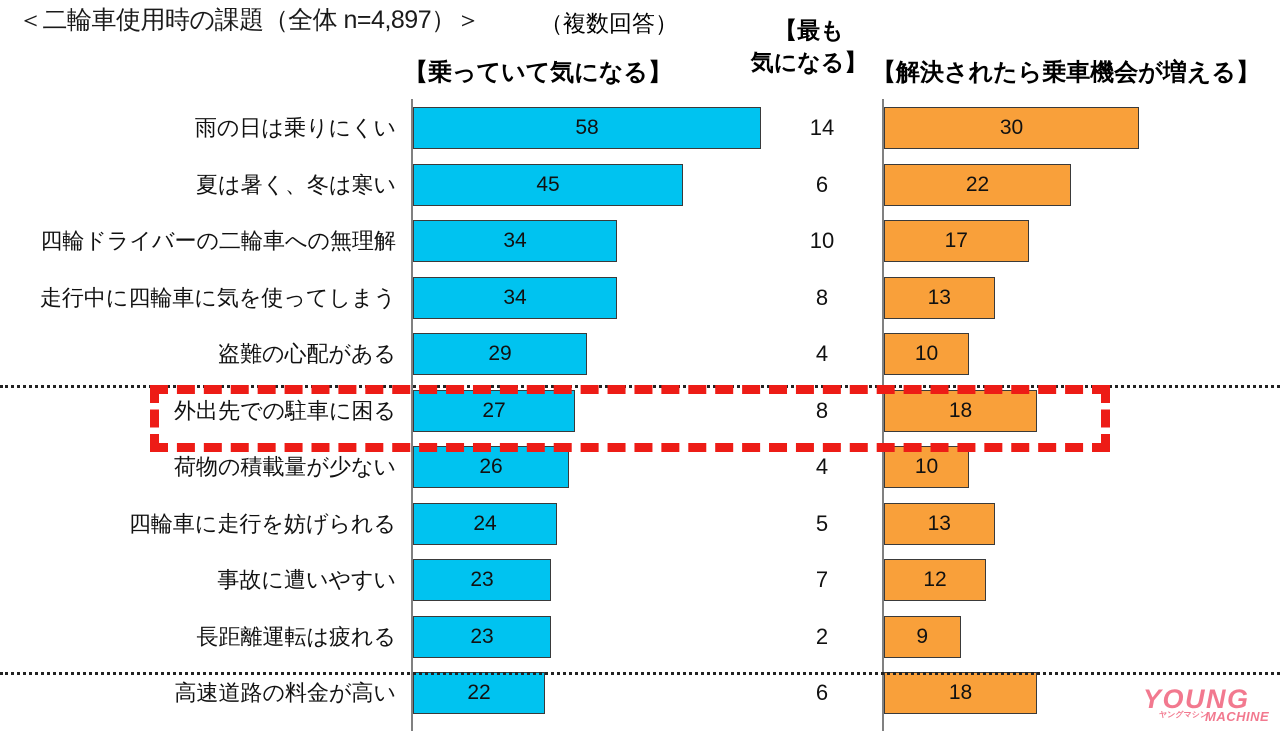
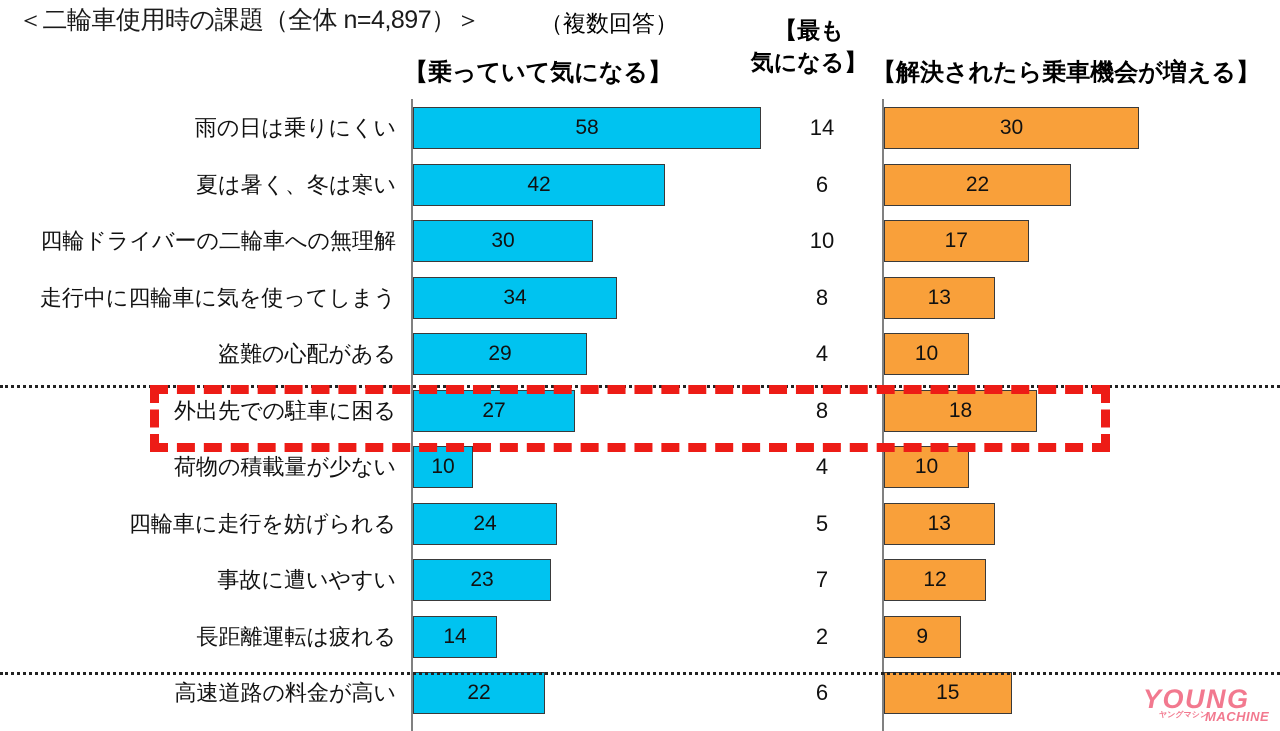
【乗っていて気になる】/夏は暑く、冬は寒い: 45 -> 42
【乗っていて気になる】/四輪ドライバーの二輪車への無理解: 34 -> 30
【乗っていて気になる】/荷物の積載量が少ない: 26 -> 10
【乗っていて気になる】/長距離運転は疲れる: 23 -> 14
【解決されたら乗車機会が増える】/高速道路の料金が高い: 18 -> 15
